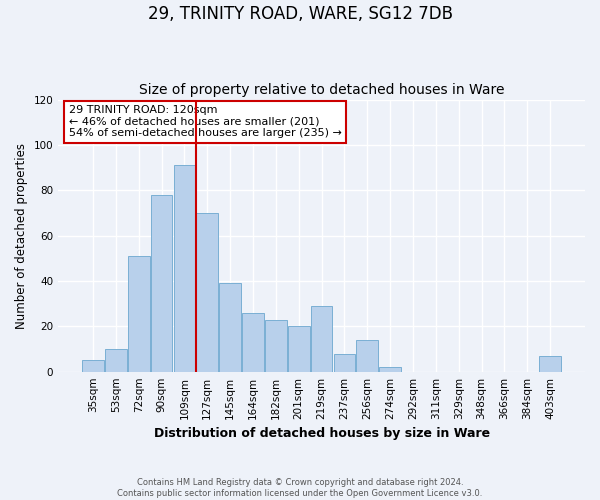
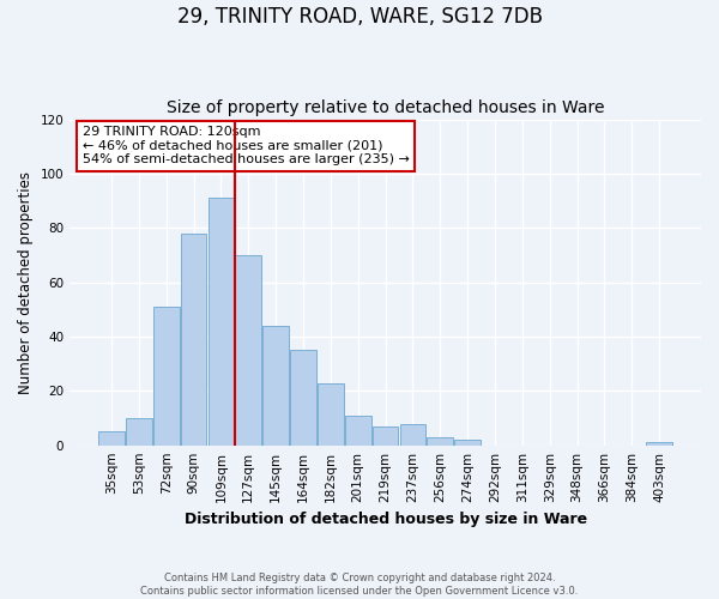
145sqm: 39 -> 44
164sqm: 26 -> 35
201sqm: 20 -> 11
219sqm: 29 -> 7
256sqm: 14 -> 3
403sqm: 7 -> 1
